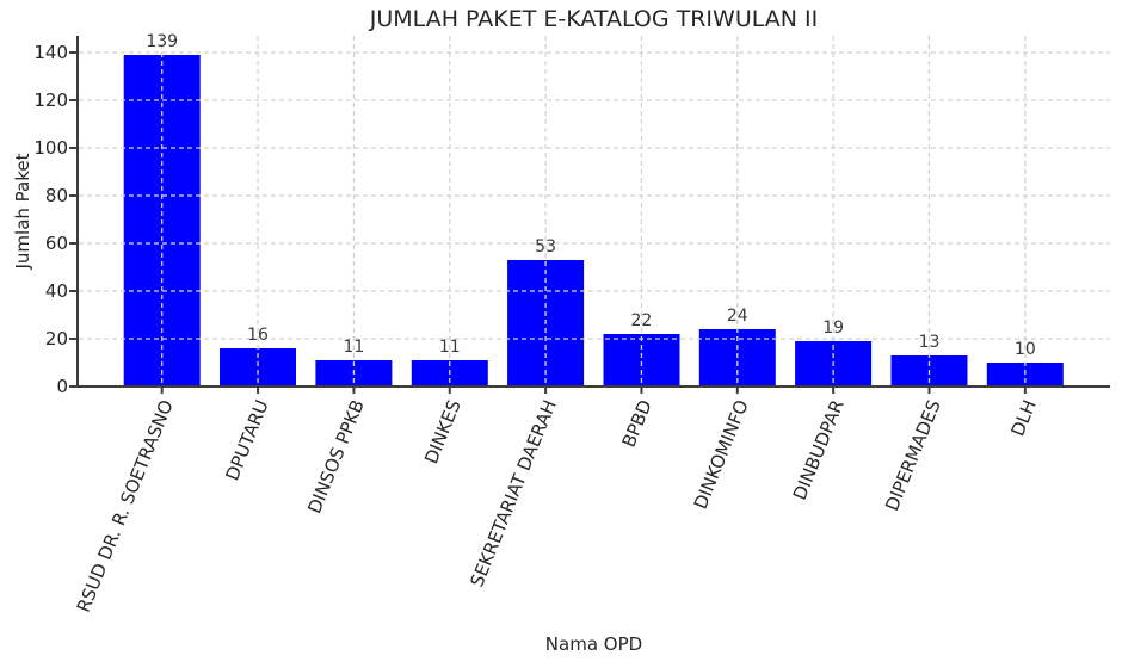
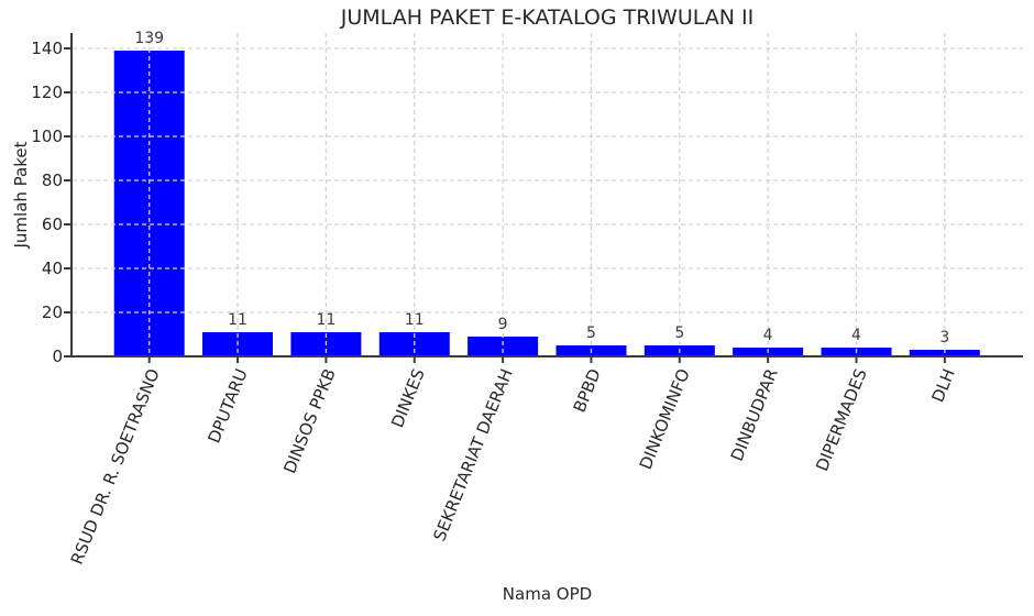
DPUTARU: 16 -> 11
SEKRETARIAT DAERAH: 53 -> 9
BPBD: 22 -> 5
DINKOMINFO: 24 -> 5
DINBUDPAR: 19 -> 4
DIPERMADES: 13 -> 4
DLH: 10 -> 3
